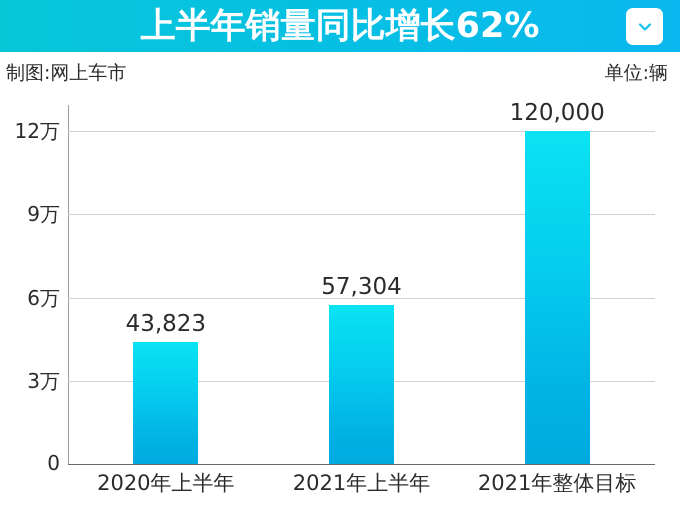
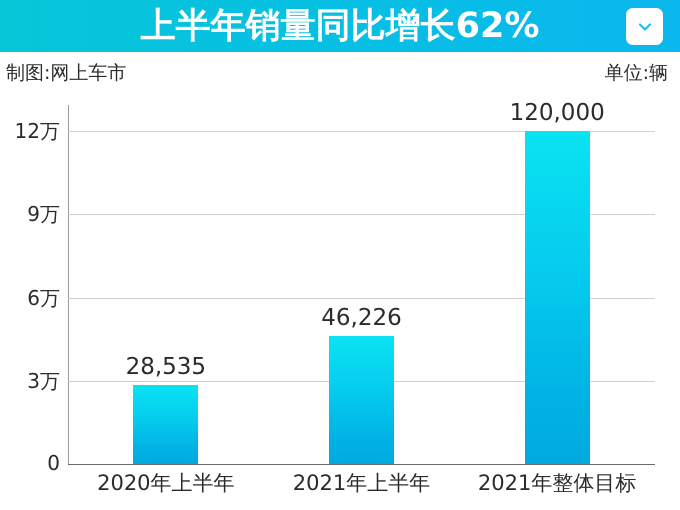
2020年上半年: 43,823 -> 28,535
2021年上半年: 57,304 -> 46,226
